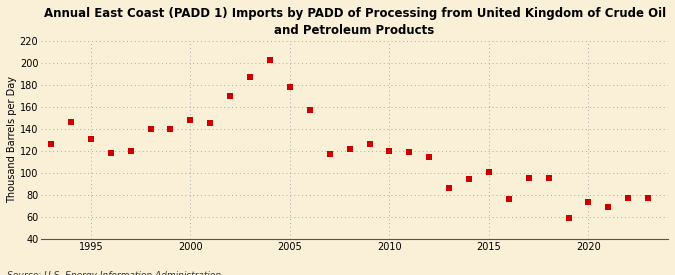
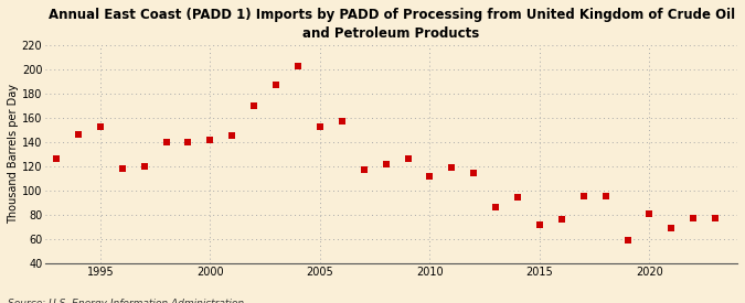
1995: 131 -> 153
2000: 148 -> 142
2005: 178 -> 153
2010: 120 -> 112
2015: 101 -> 72
2020: 73 -> 81
